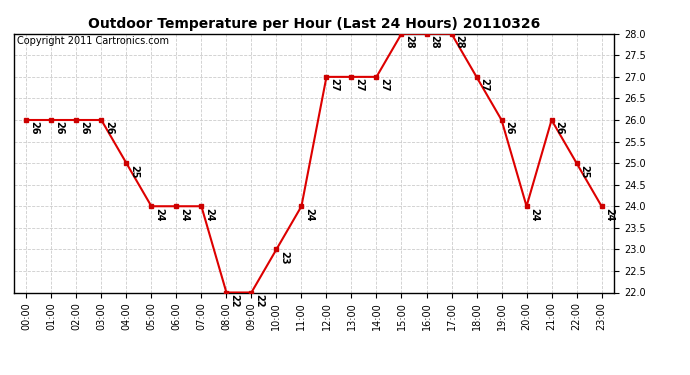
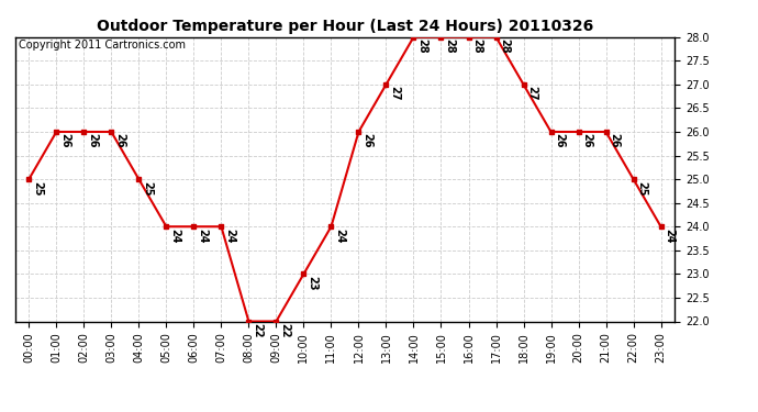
00:00: 26 -> 25
12:00: 27 -> 26
14:00: 27 -> 28
20:00: 24 -> 26
